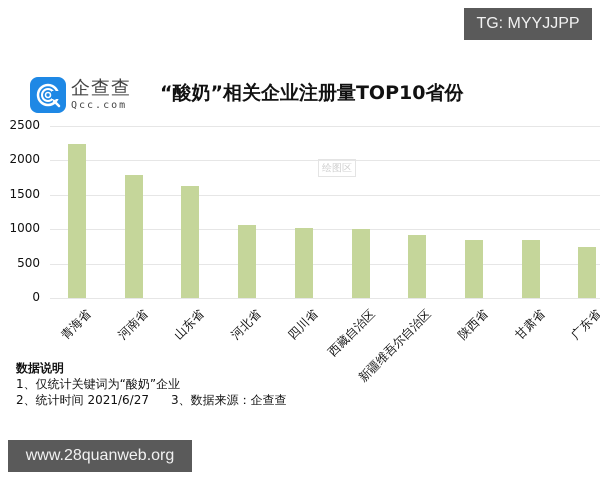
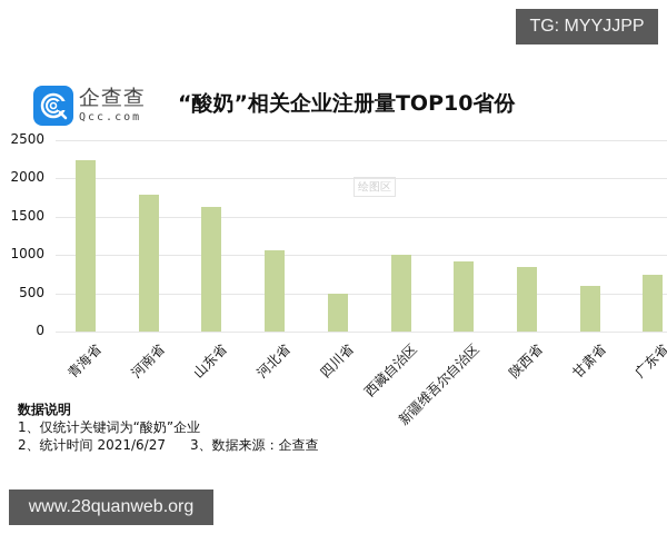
四川省: 1000 -> 500
甘肃省: 800 -> 600
